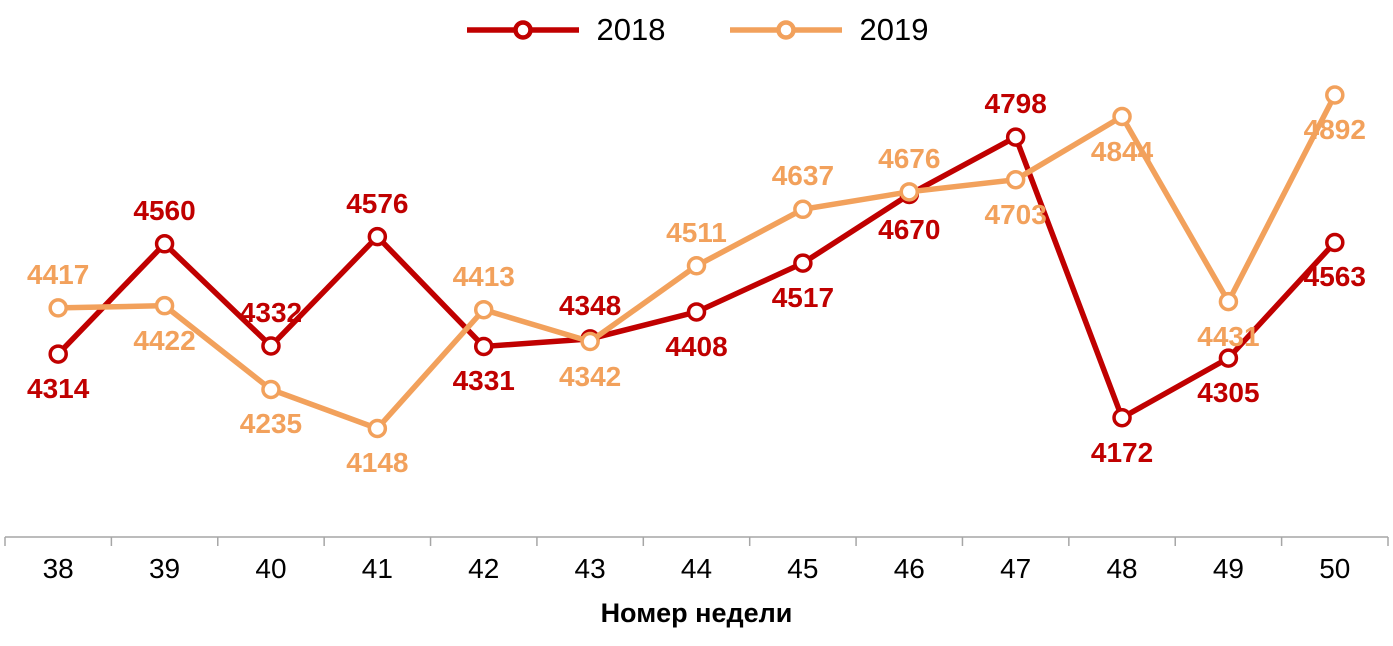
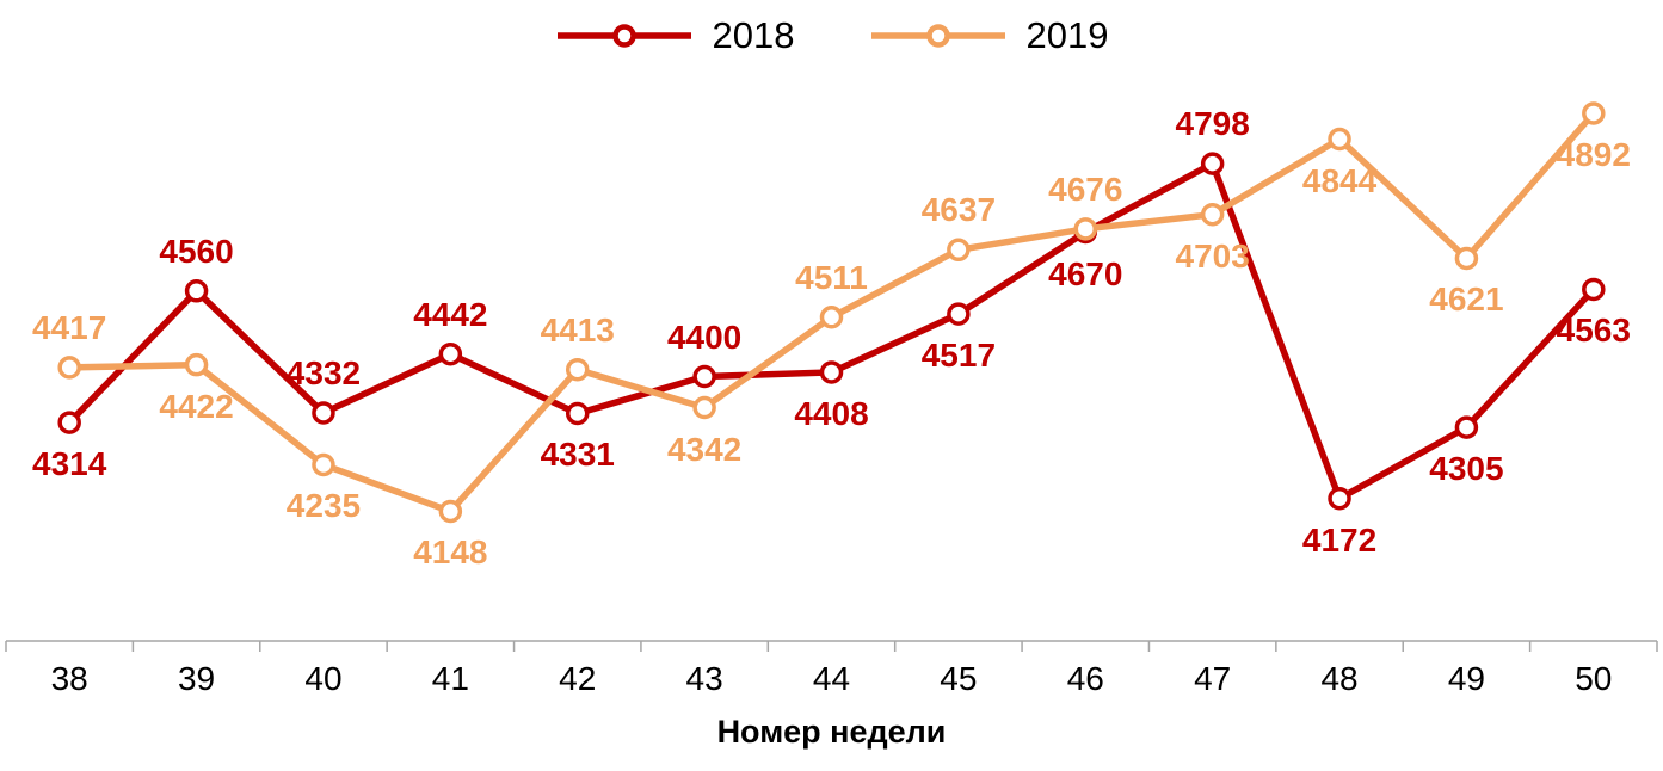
2018/41: 4576 -> 4442
2018/43: 4348 -> 4400
2019/49: 4431 -> 4621
